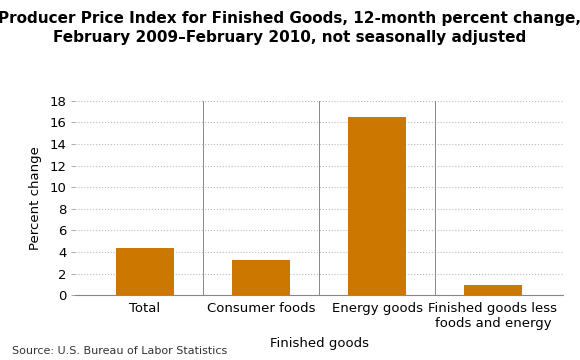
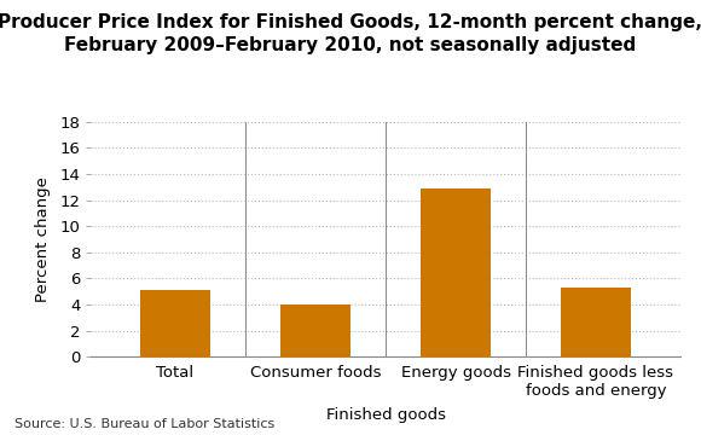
Total: 4.4 -> 5.1
Consumer foods: 3.3 -> 4.0
Energy goods: 16.5 -> 12.9
Finished goods less foods and energy: 0.9 -> 5.3
